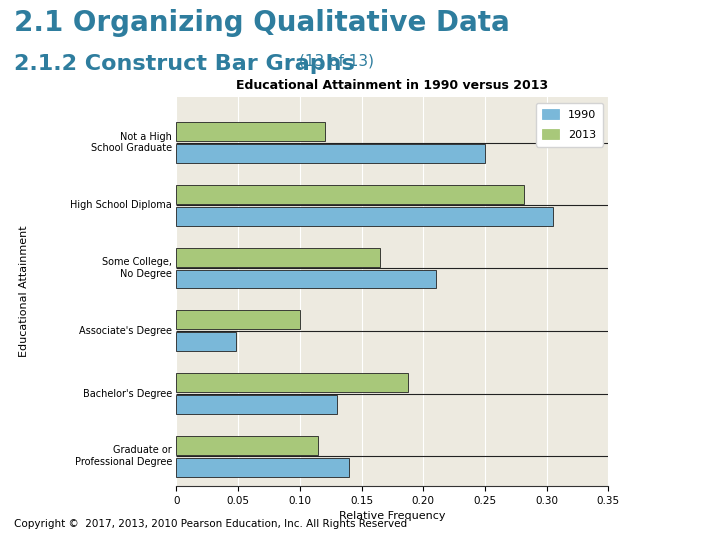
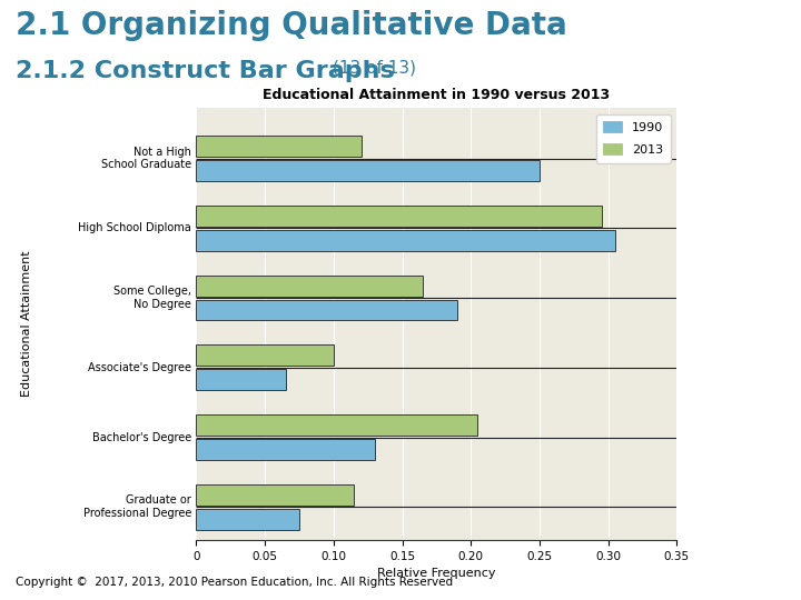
2013/High School Diploma: 0.282 -> 0.295
1990/Some College, No Degree: 0.210 -> 0.190
1990/Associate's Degree: 0.048 -> 0.065
2013/Bachelor's Degree: 0.188 -> 0.205
1990/Graduate or Professional Degree: 0.140 -> 0.075
